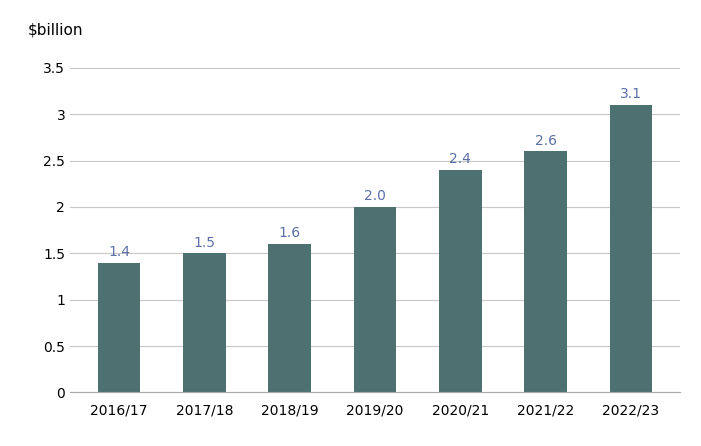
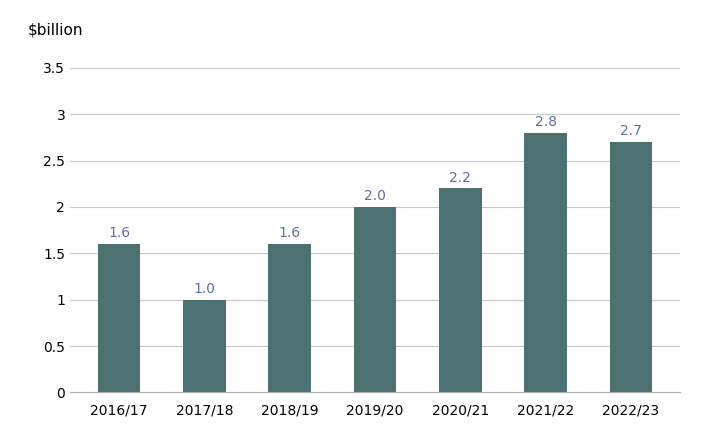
2016/17: 1.4 -> 1.6
2017/18: 1.5 -> 1.0
2020/21: 2.4 -> 2.2
2021/22: 2.6 -> 2.8
2022/23: 3.1 -> 2.7
